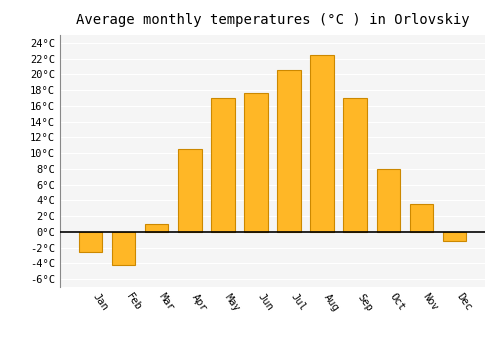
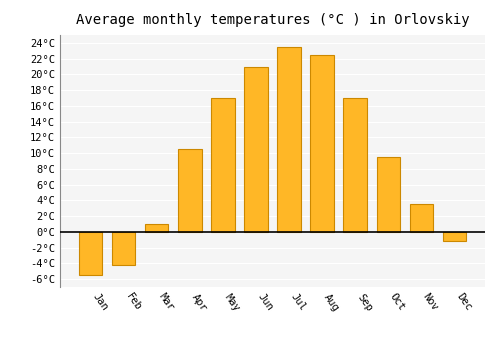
Jan: -2.6°C -> -5.5°C
Jun: 17.6°C -> 21.0°C
Jul: 20.6°C -> 23.5°C
Oct: 8.0°C -> 9.5°C
